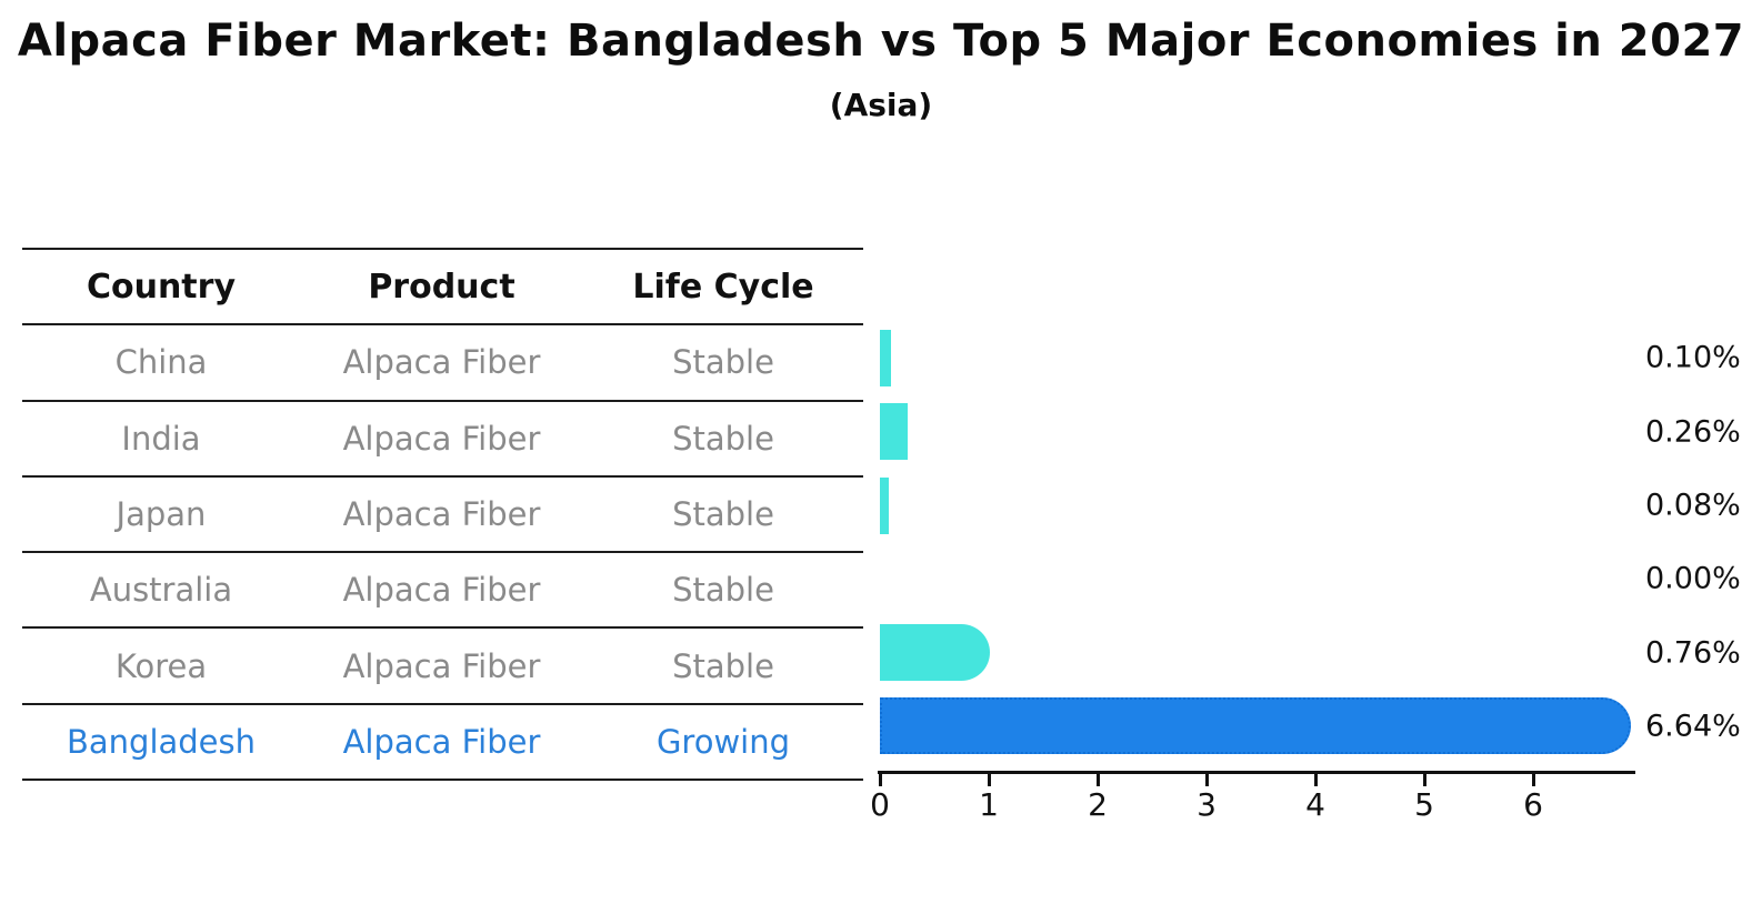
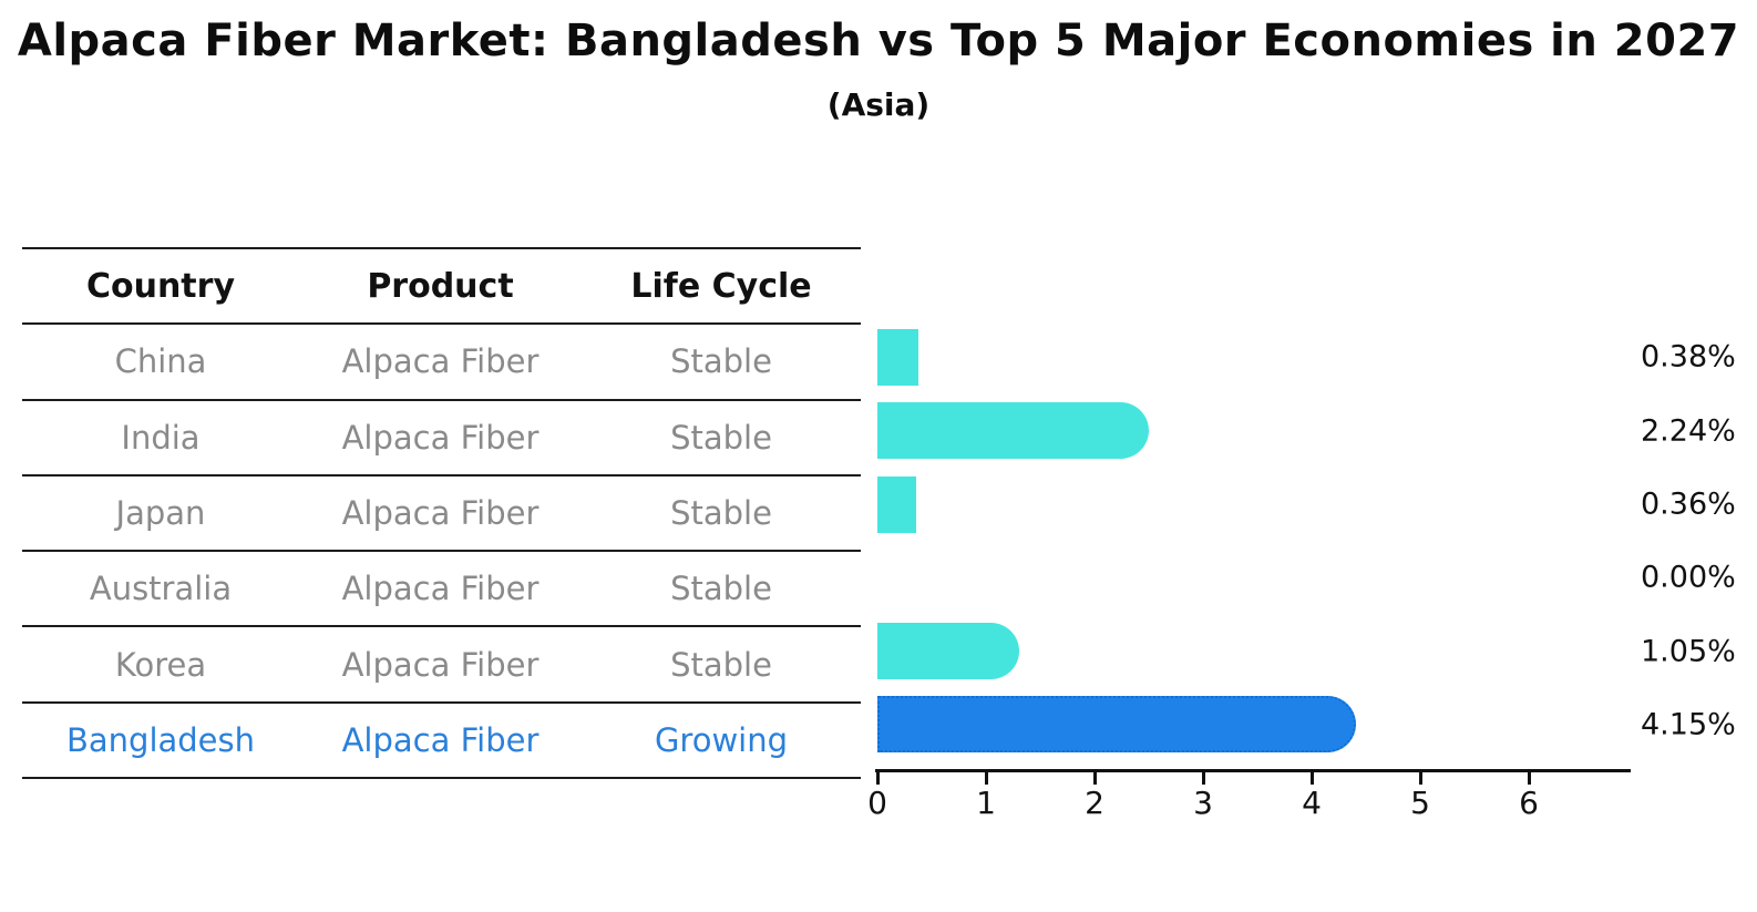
China: 0.10% -> 0.38%
India: 0.26% -> 2.24%
Japan: 0.08% -> 0.36%
Korea: 0.76% -> 1.05%
Bangladesh: 6.64% -> 4.15%
